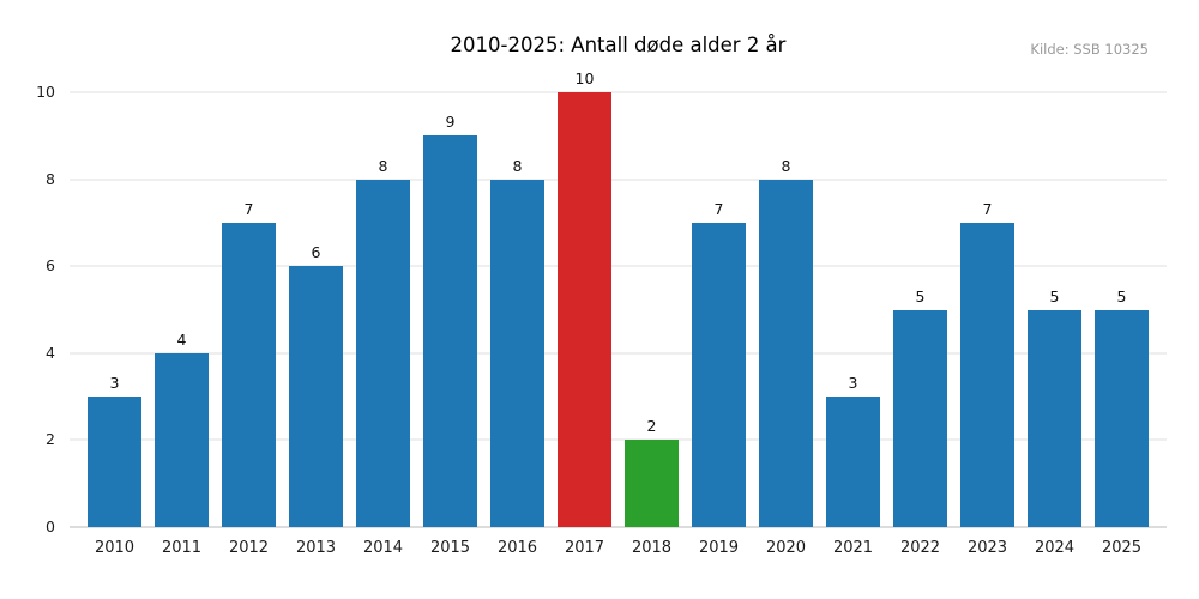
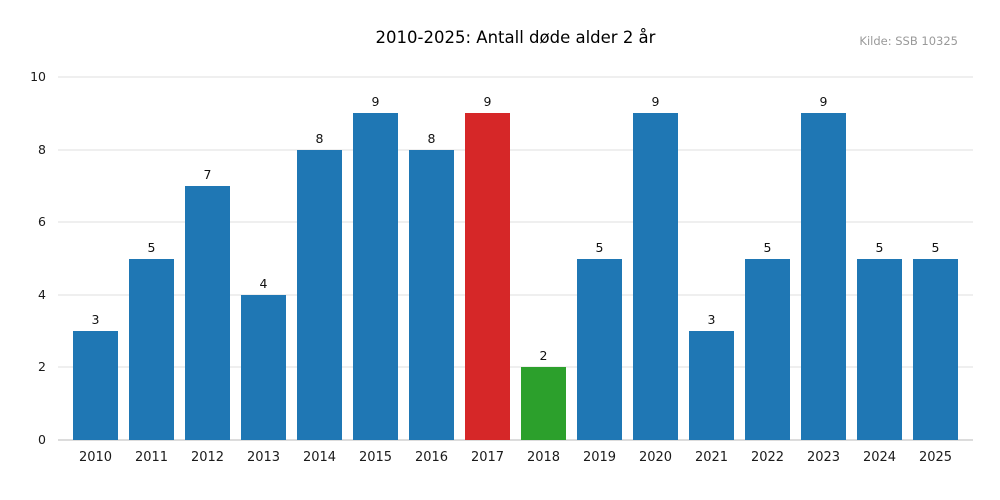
2011: 4 -> 5
2013: 6 -> 4
2017: 10 -> 9
2019: 7 -> 5
2020: 8 -> 9
2023: 7 -> 9
